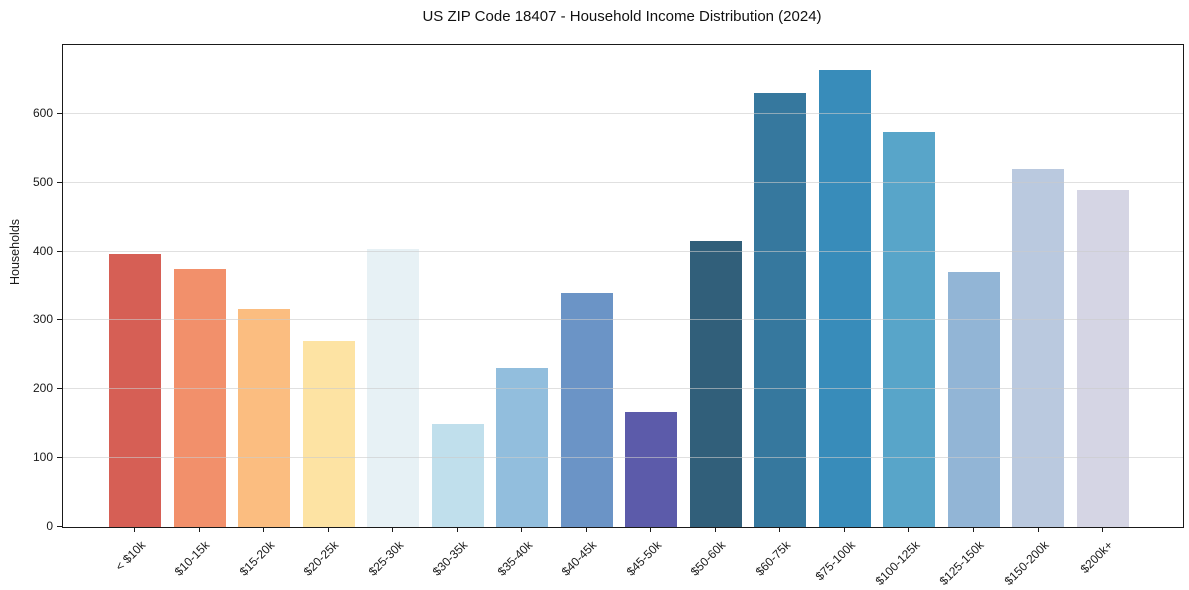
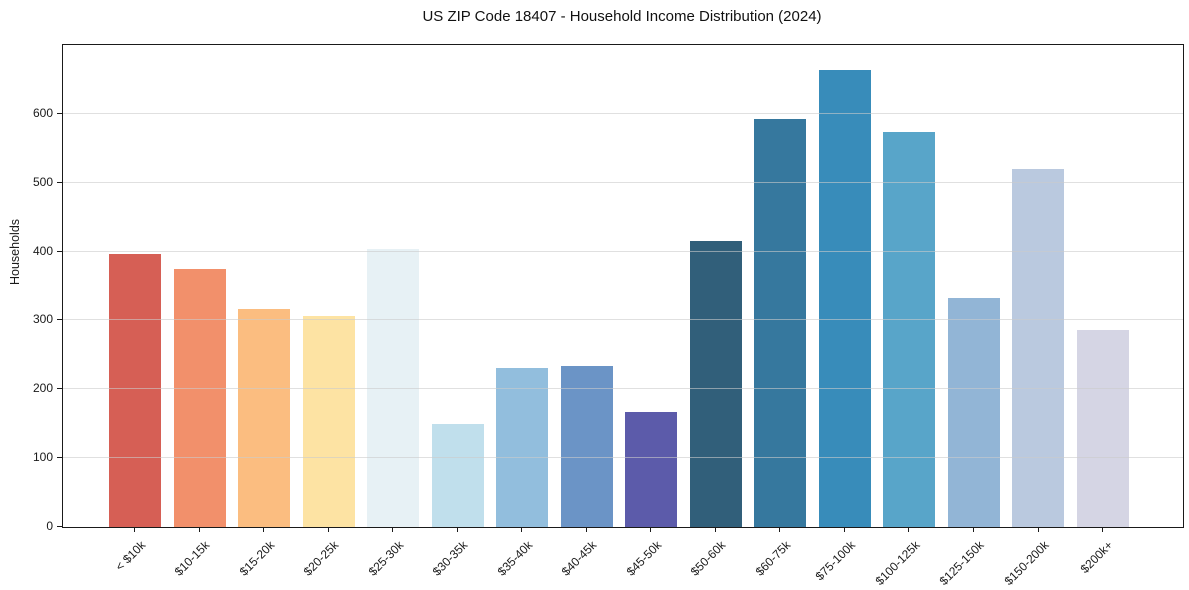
$20-25k: 270 -> 310
$40-45k: 340 -> 230
$60-75k: 630 -> 590
$125-150k: 370 -> 330
$200k+: 490 -> 290
